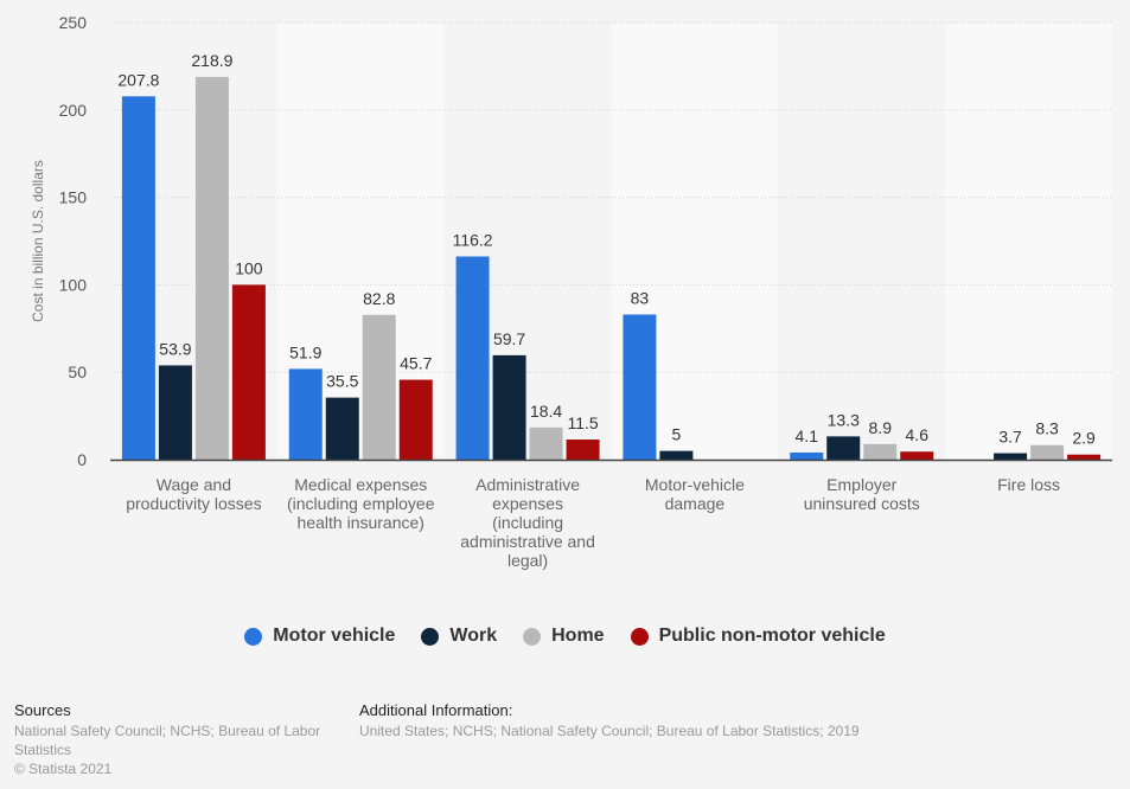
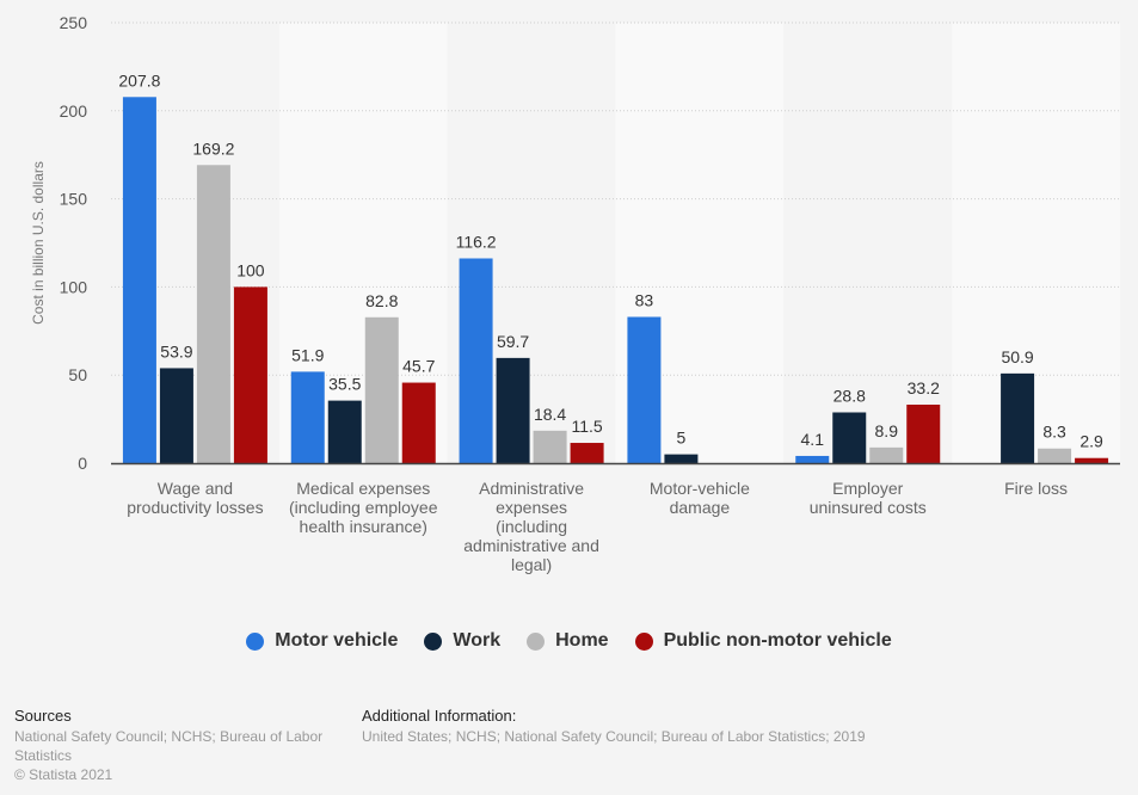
Home/Wage and productivity losses: 218.9 -> 169.2
Work/Employer uninsured costs: 13.3 -> 28.8
Public non-motor vehicle/Employer uninsured costs: 4.6 -> 33.2
Work/Fire loss: 3.7 -> 50.9
